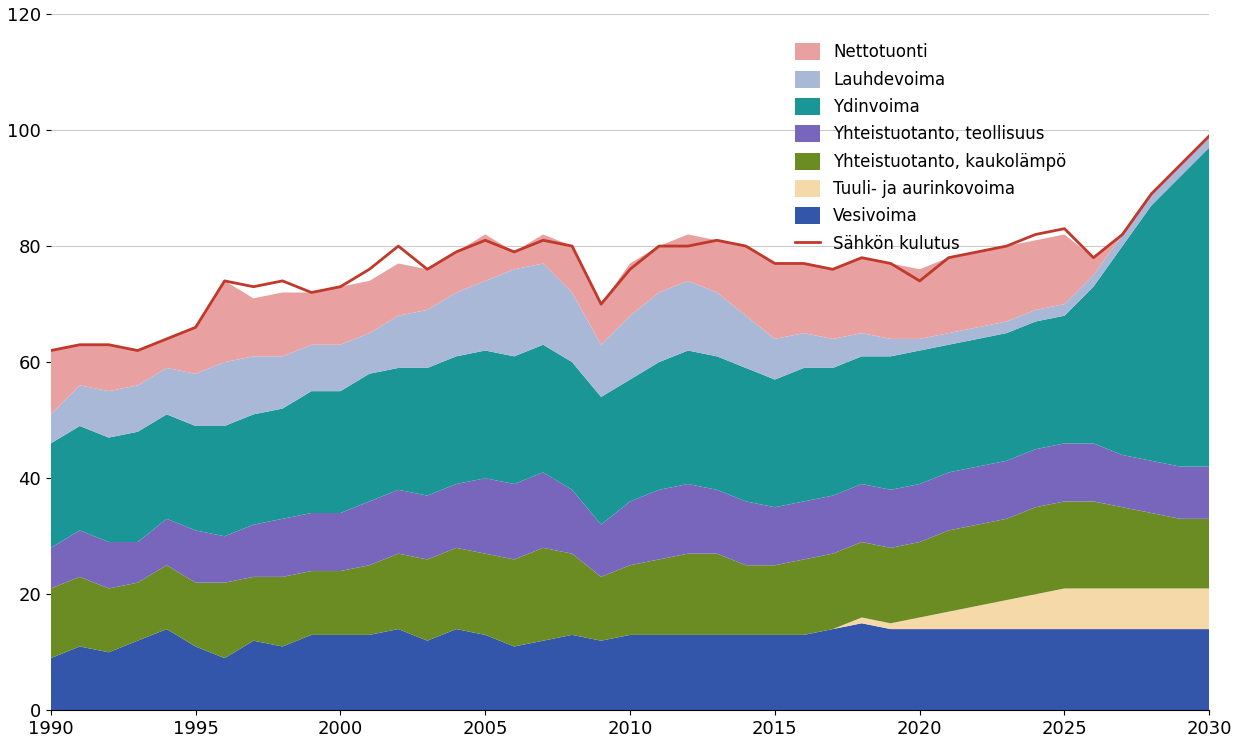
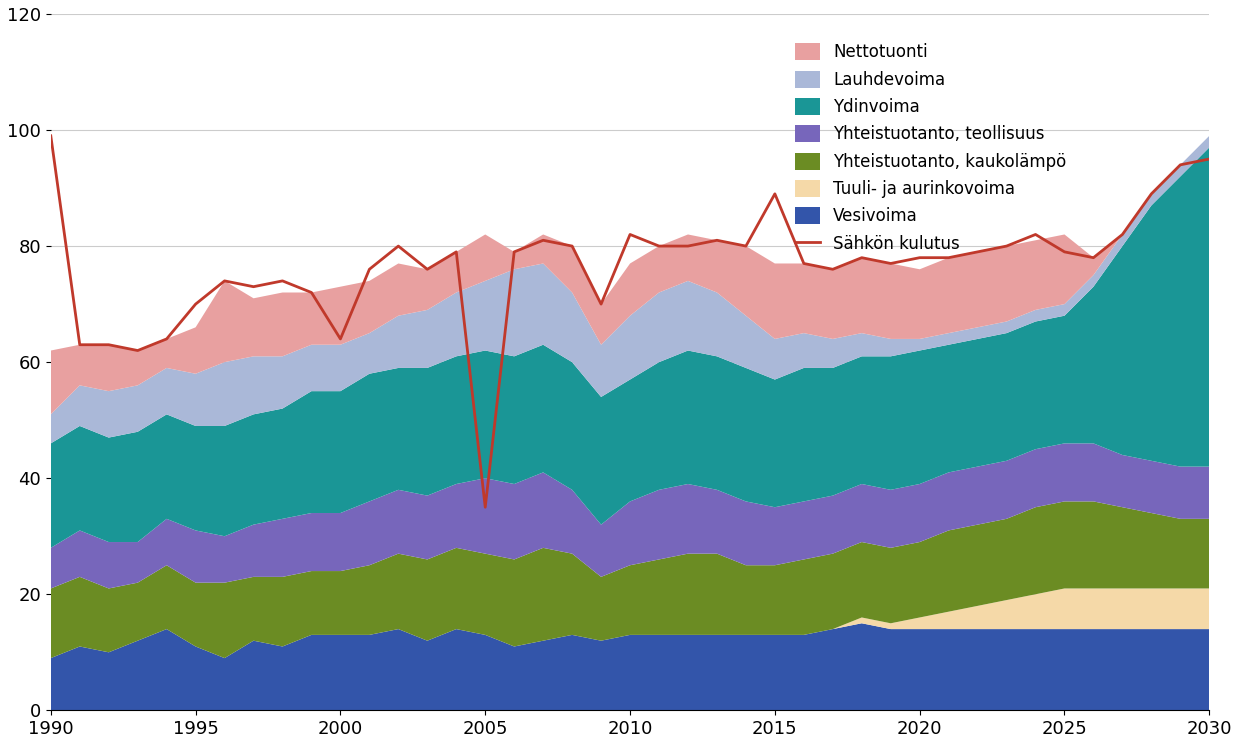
Sähkön kulutus/1990: 62 -> 99
Sähkön kulutus/1995: 66 -> 70
Sähkön kulutus/2000: 73 -> 64
Sähkön kulutus/2005: 81 -> 35
Sähkön kulutus/2010: 76 -> 82
Sähkön kulutus/2015: 77 -> 89
Sähkön kulutus/2020: 74 -> 78
Sähkön kulutus/2025: 83 -> 79
Sähkön kulutus/2030: 99 -> 95
